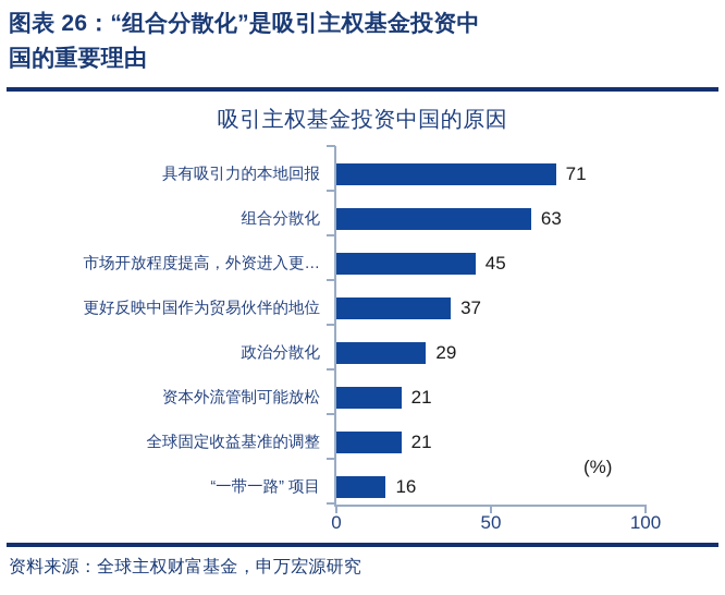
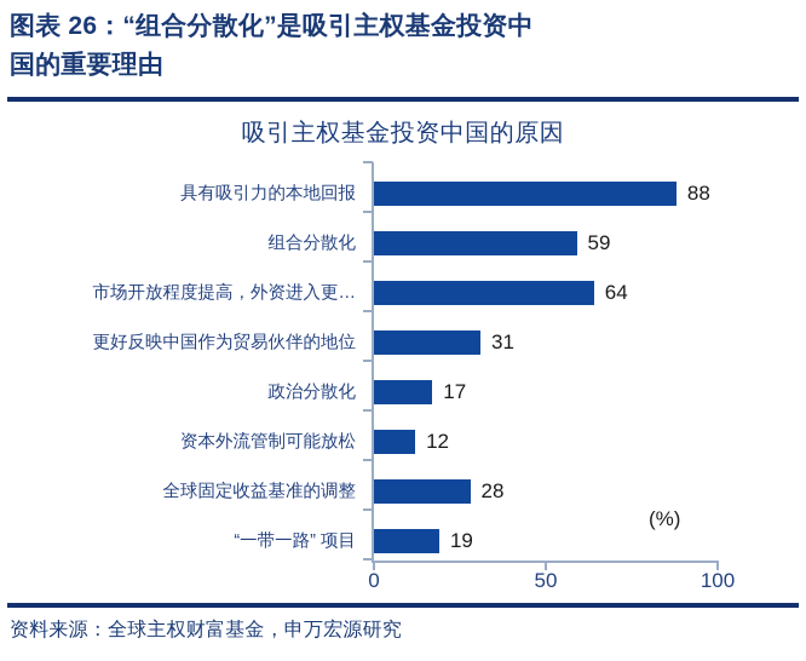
具有吸引力的本地回报: 71 -> 88
组合分散化: 63 -> 59
市场开放程度提高，外资进入更…: 45 -> 64
更好反映中国作为贸易伙伴的地位: 37 -> 31
政治分散化: 29 -> 17
资本外流管制可能放松: 21 -> 12
全球固定收益基准的调整: 21 -> 28
“一带一路” 项目: 16 -> 19
